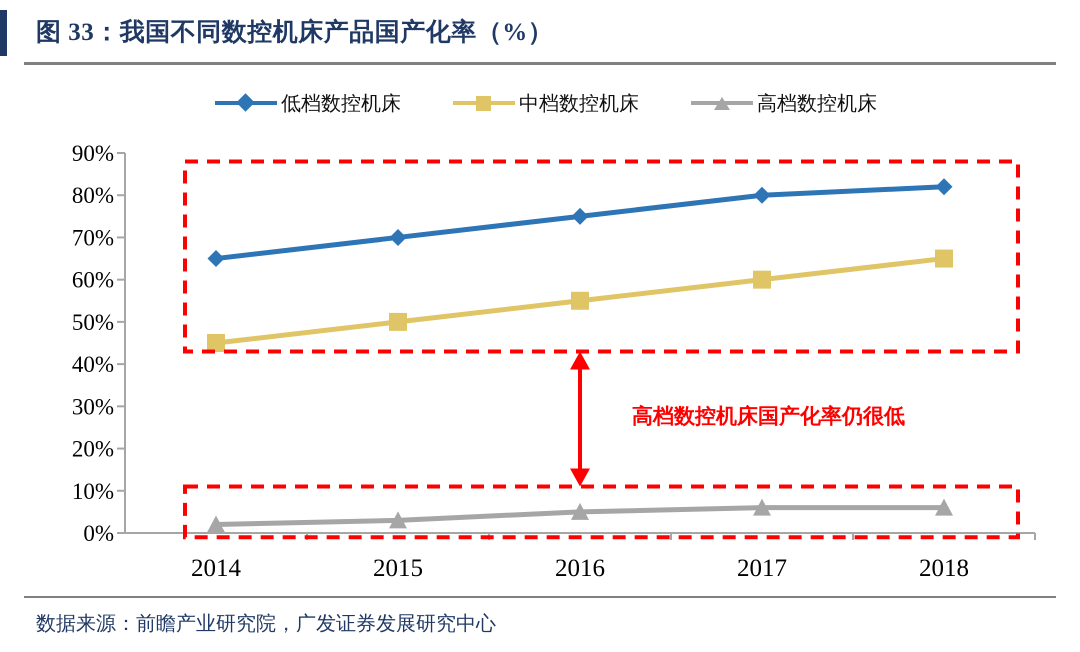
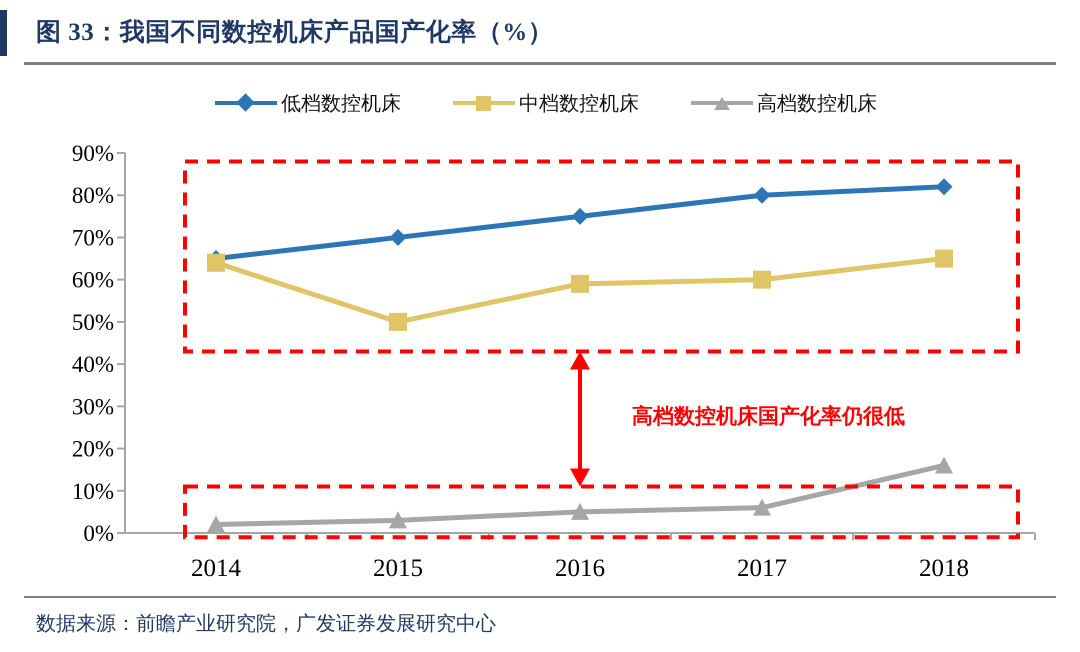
中档数控机床/2014: 45% -> 64%
中档数控机床/2016: 55% -> 59%
高档数控机床/2018: 6% -> 16%
